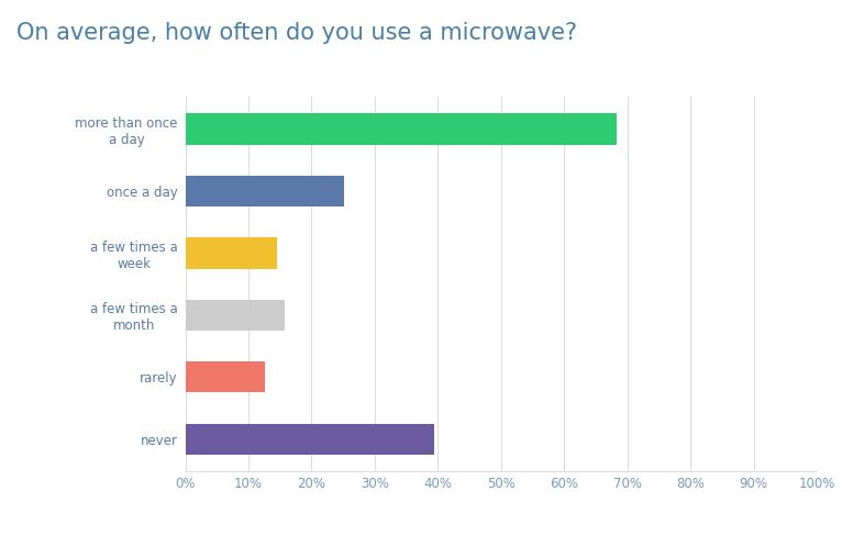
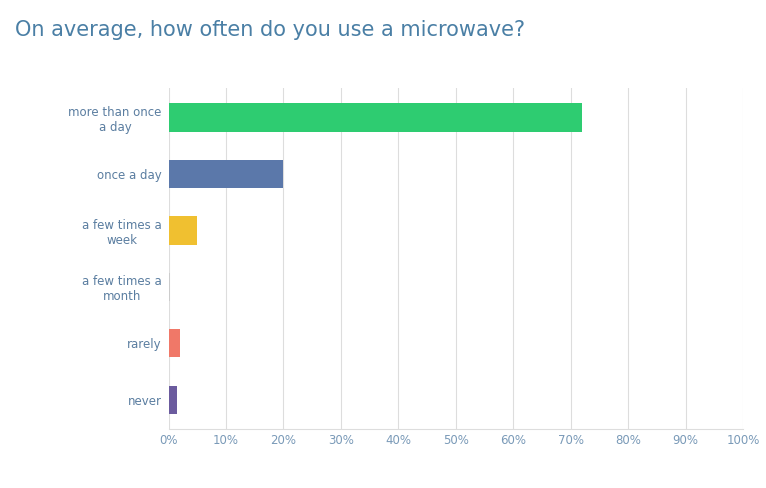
more than once a day: 68.4% -> 72.0%
once a day: 25.2% -> 20.0%
a few times a week: 14.6% -> 5.0%
a few times a month: 15.8% -> 0.3%
rarely: 12.6% -> 2.0%
never: 39.4% -> 1.5%
